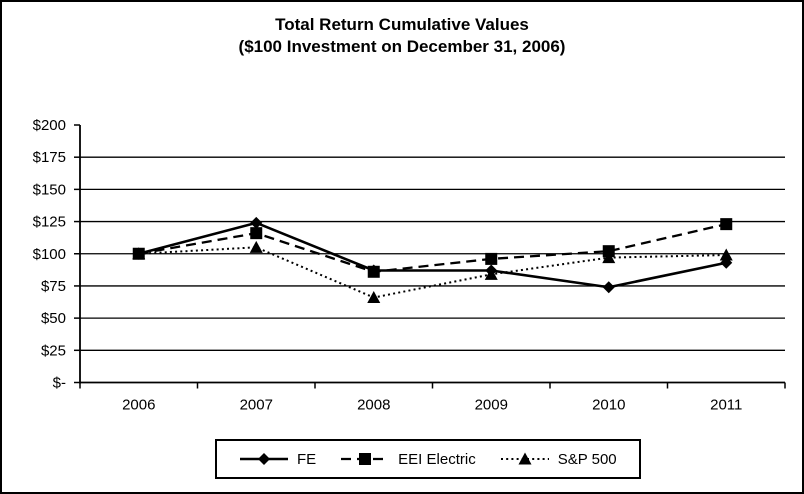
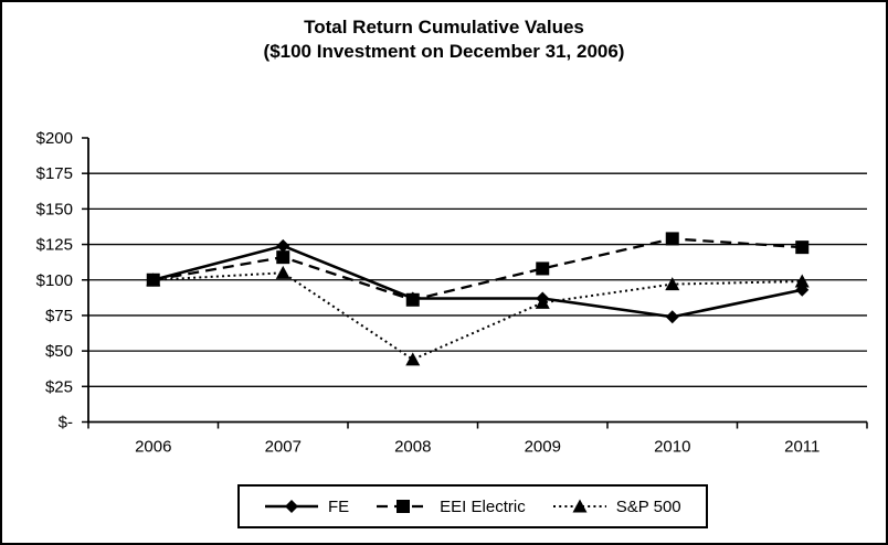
S&P 500/2008: $66 -> $44
EEI Electric/2009: $96 -> $108
EEI Electric/2010: $102 -> $129
